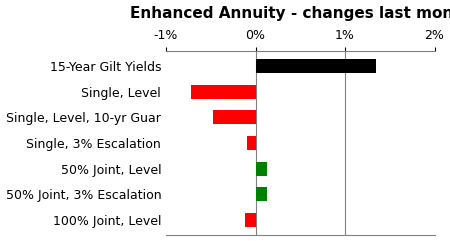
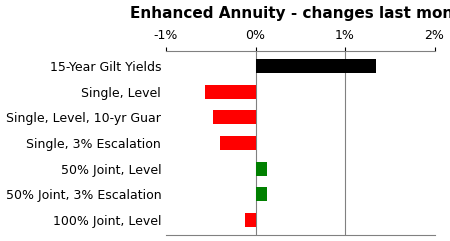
Single, Level: -0.72% -> -0.56%
Single, 3% Escalation: -0.10% -> -0.40%
